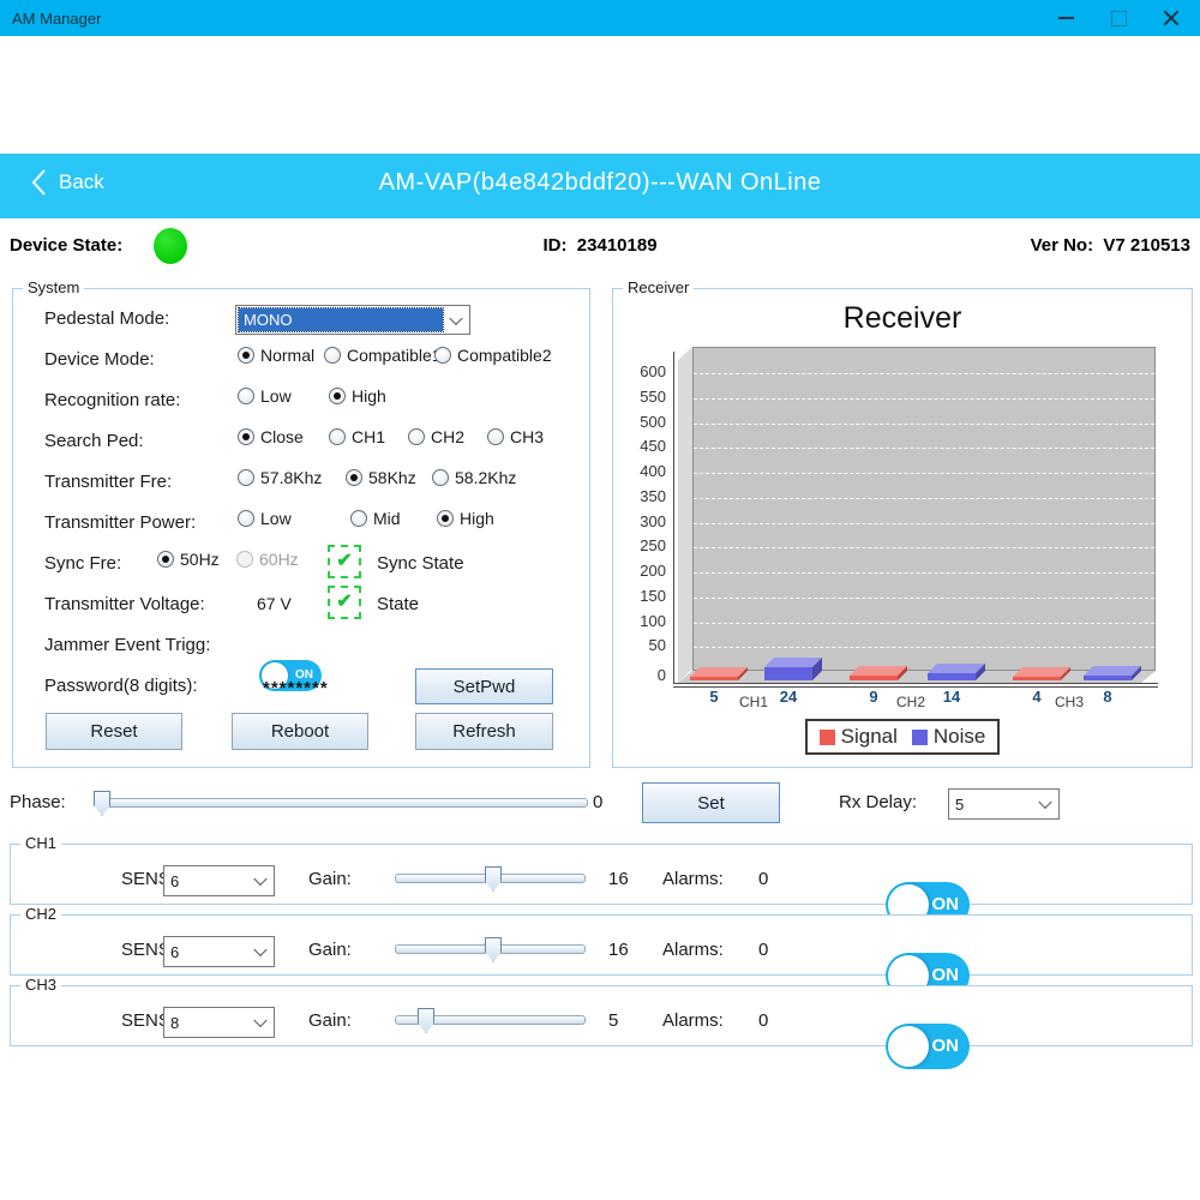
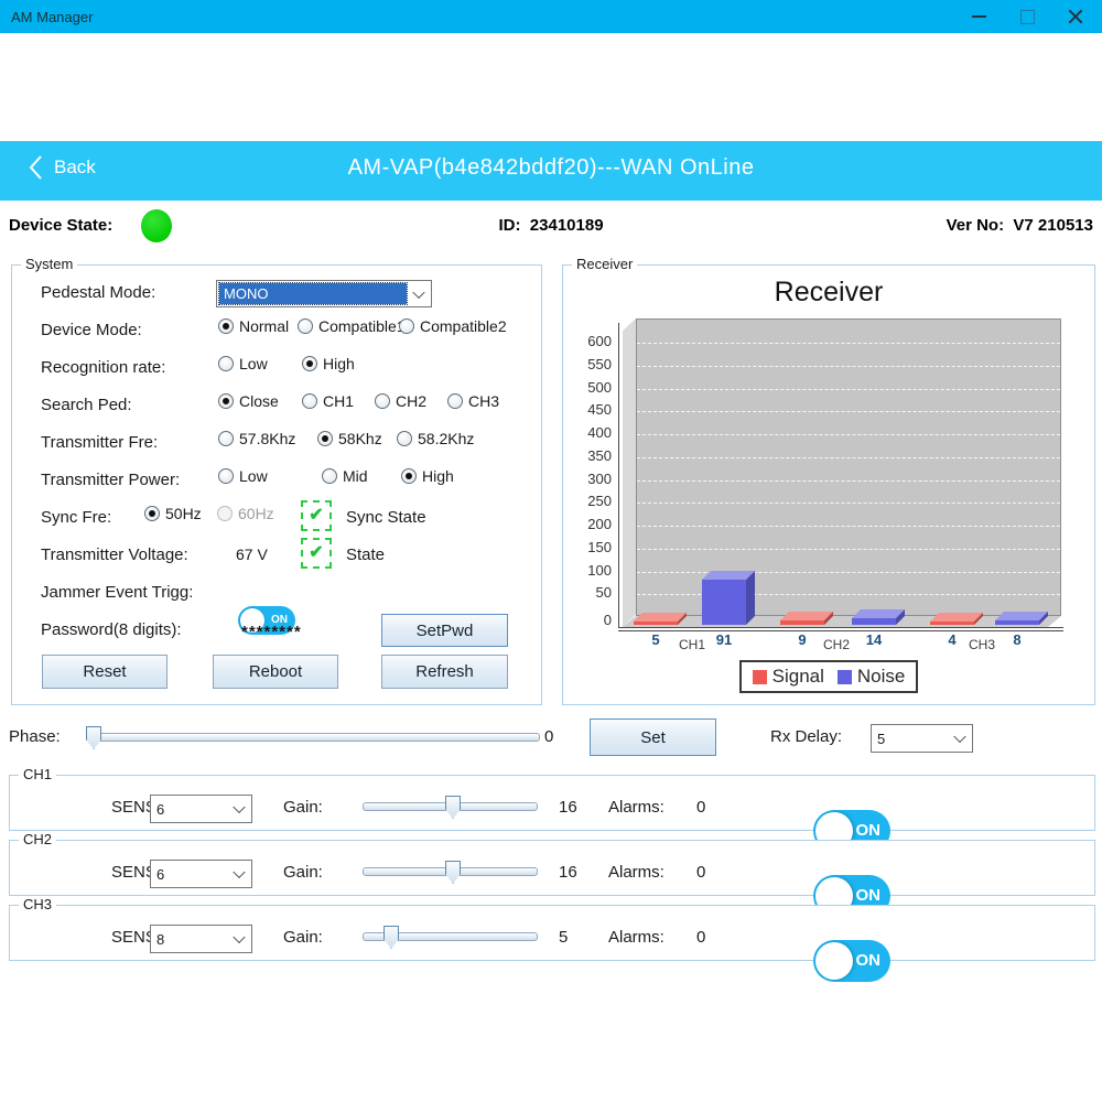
Noise/CH1: 24 -> 91
